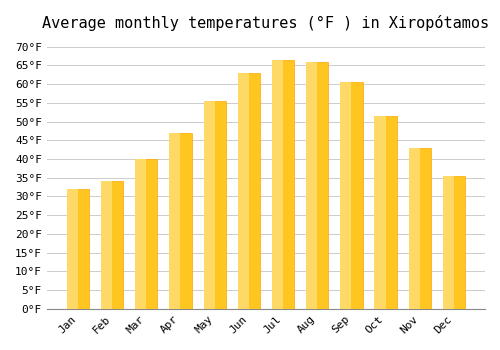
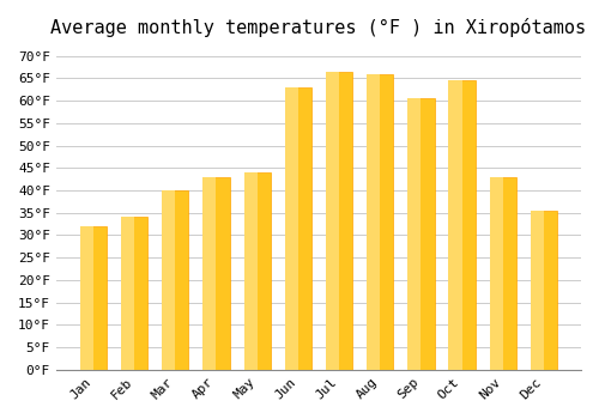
Apr: 47.0°F -> 43.0°F
May: 55.5°F -> 44.0°F
Oct: 51.5°F -> 64.5°F
